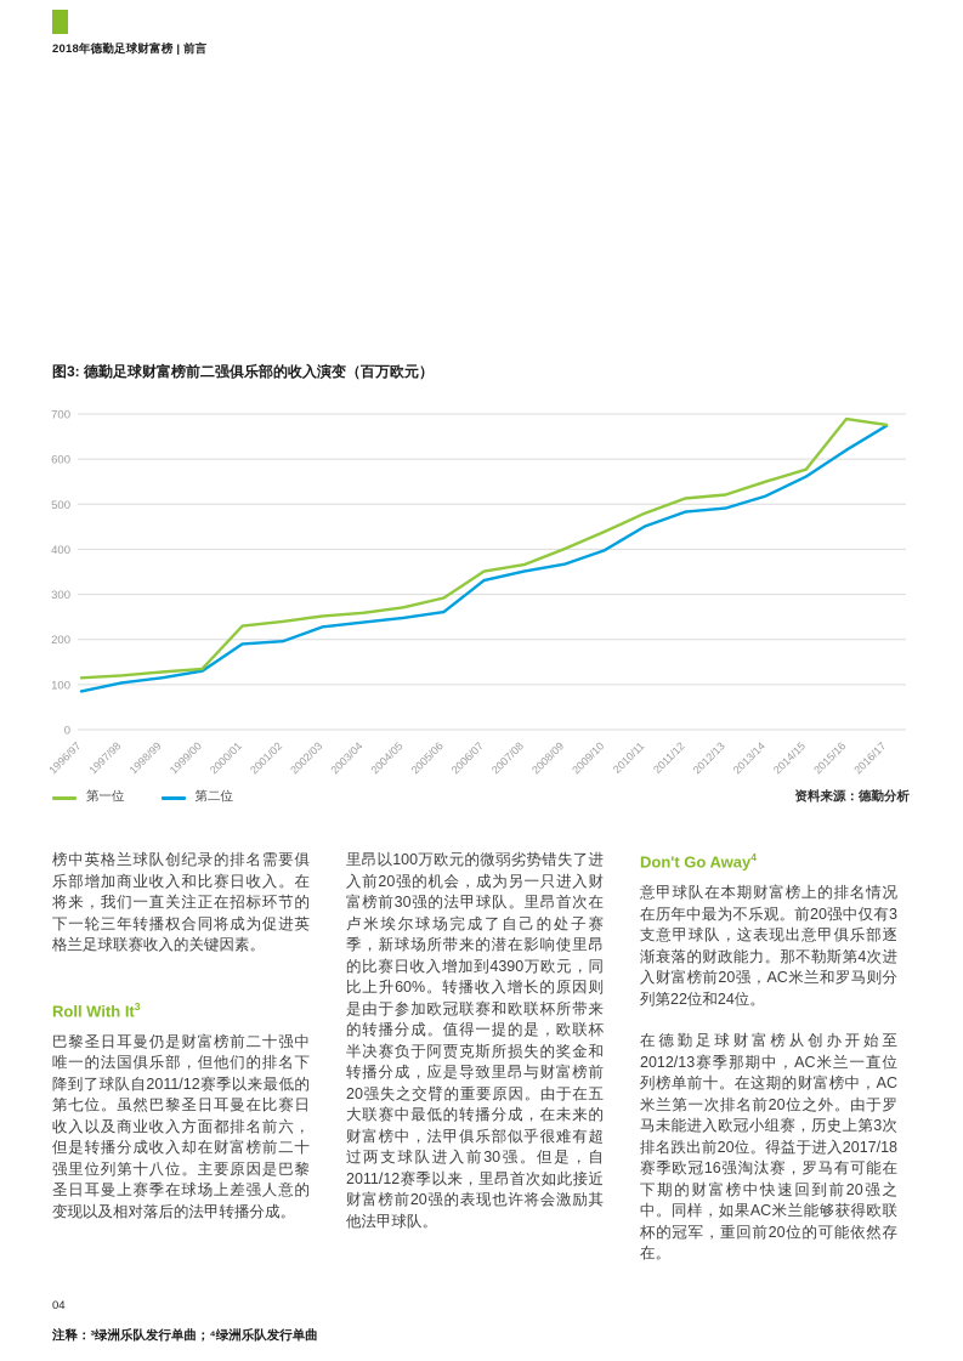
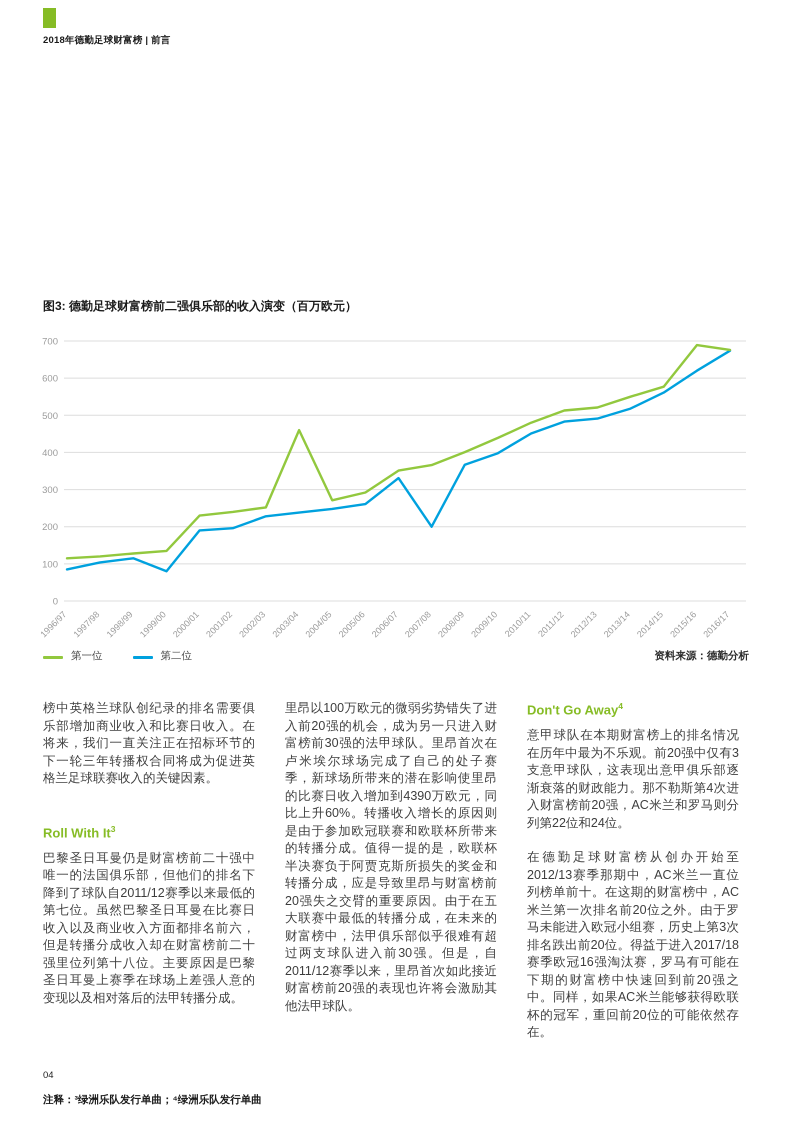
第二位/1999/00: 130 -> 80
第一位/2003/04: 260 -> 460
第二位/2007/08: 350 -> 200
